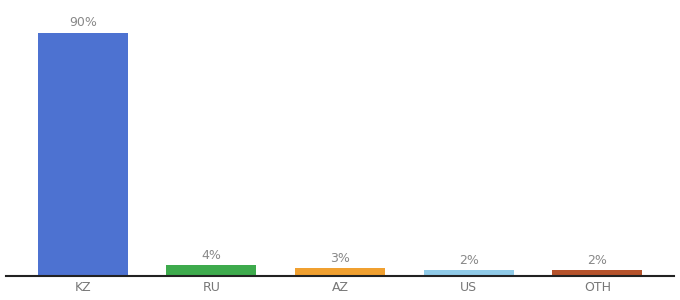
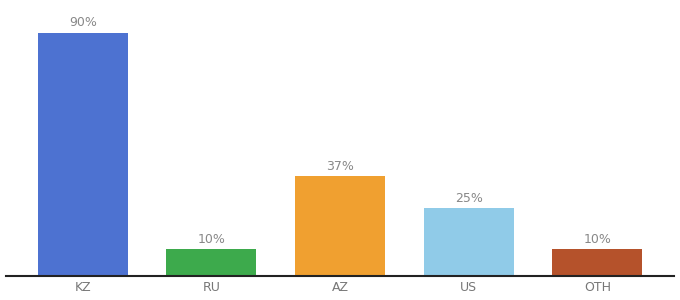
RU: 4% -> 10%
AZ: 3% -> 37%
US: 2% -> 25%
OTH: 2% -> 10%
